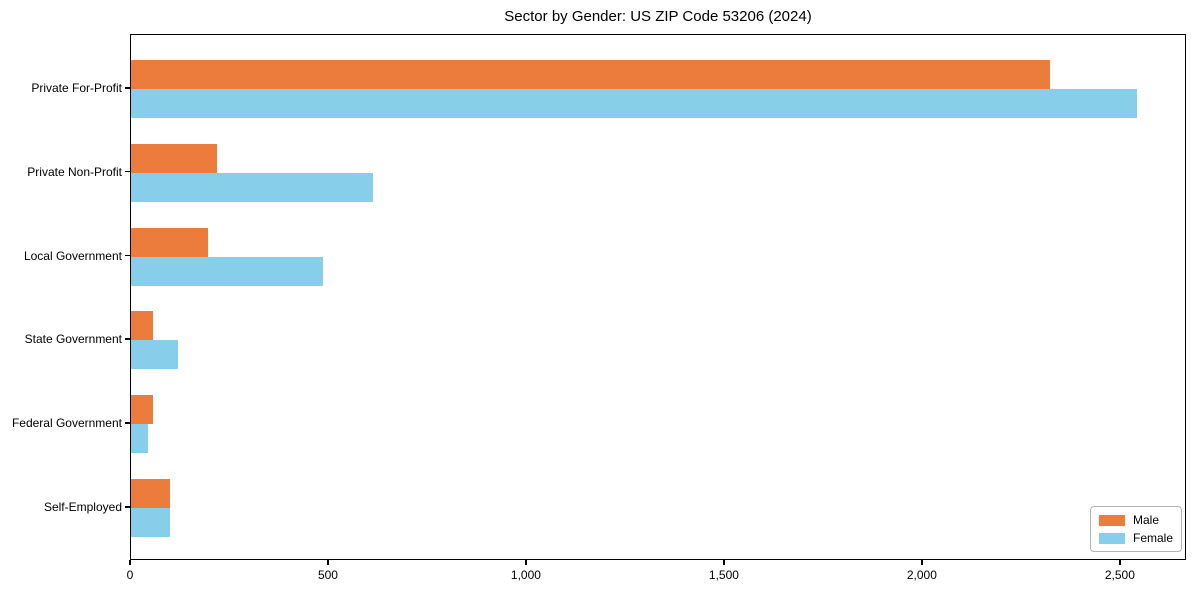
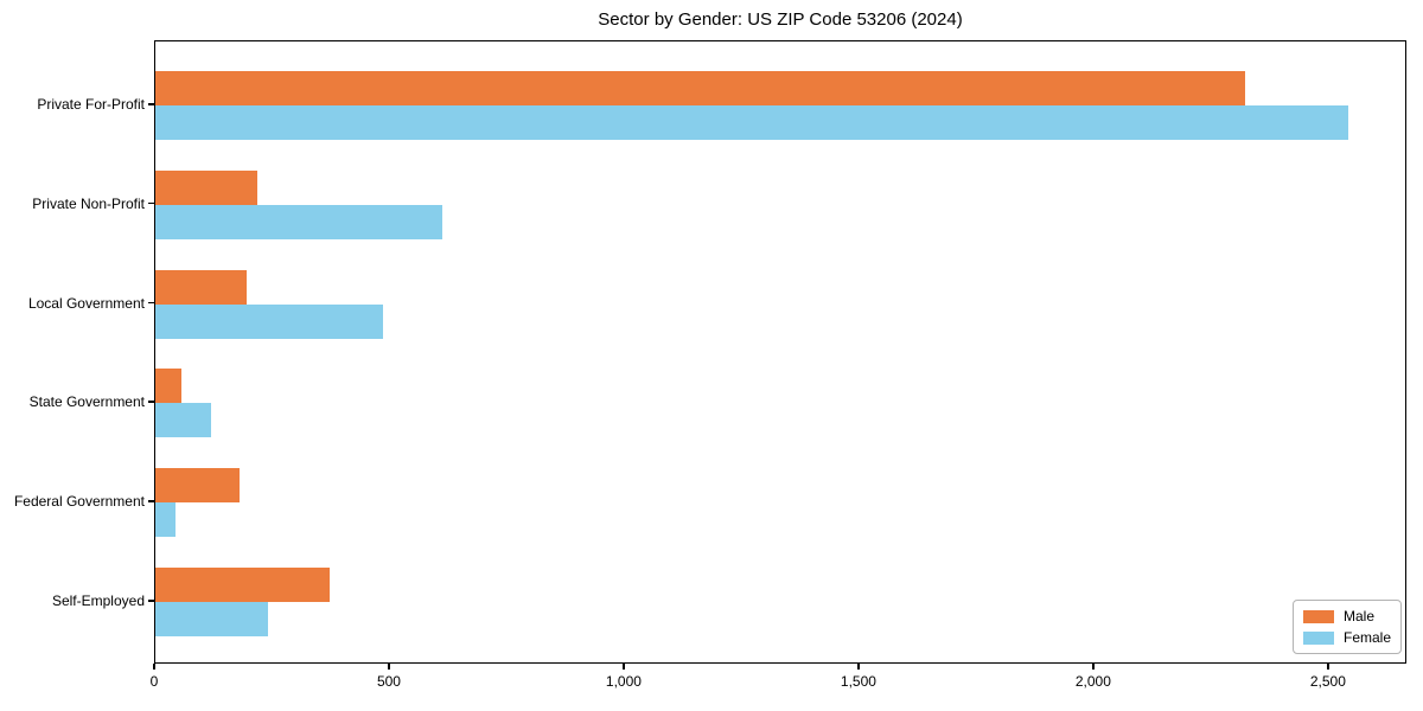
Male/Federal Government: 60 -> 180
Male/Self-Employed: 100 -> 370
Female/Self-Employed: 100 -> 240
